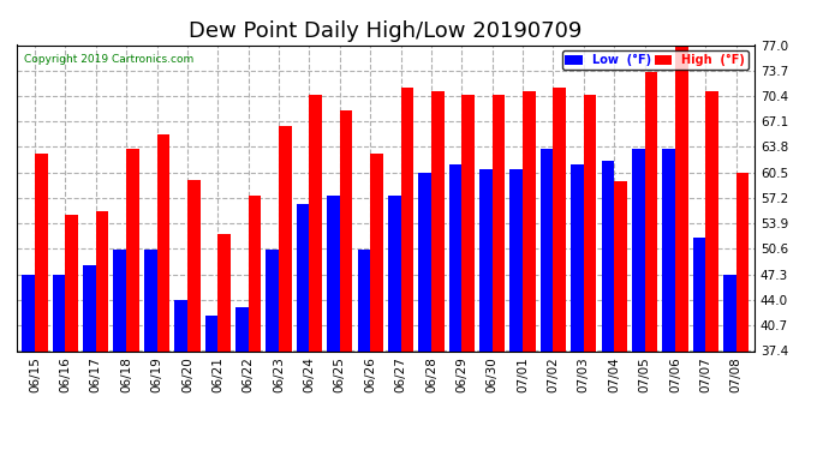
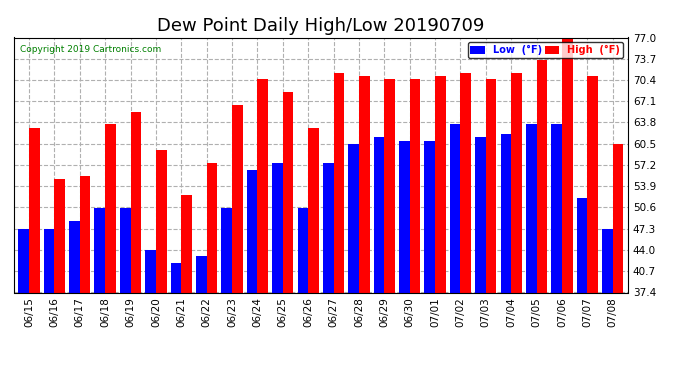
High (°F)/07/04: 59.4 -> 71.5
